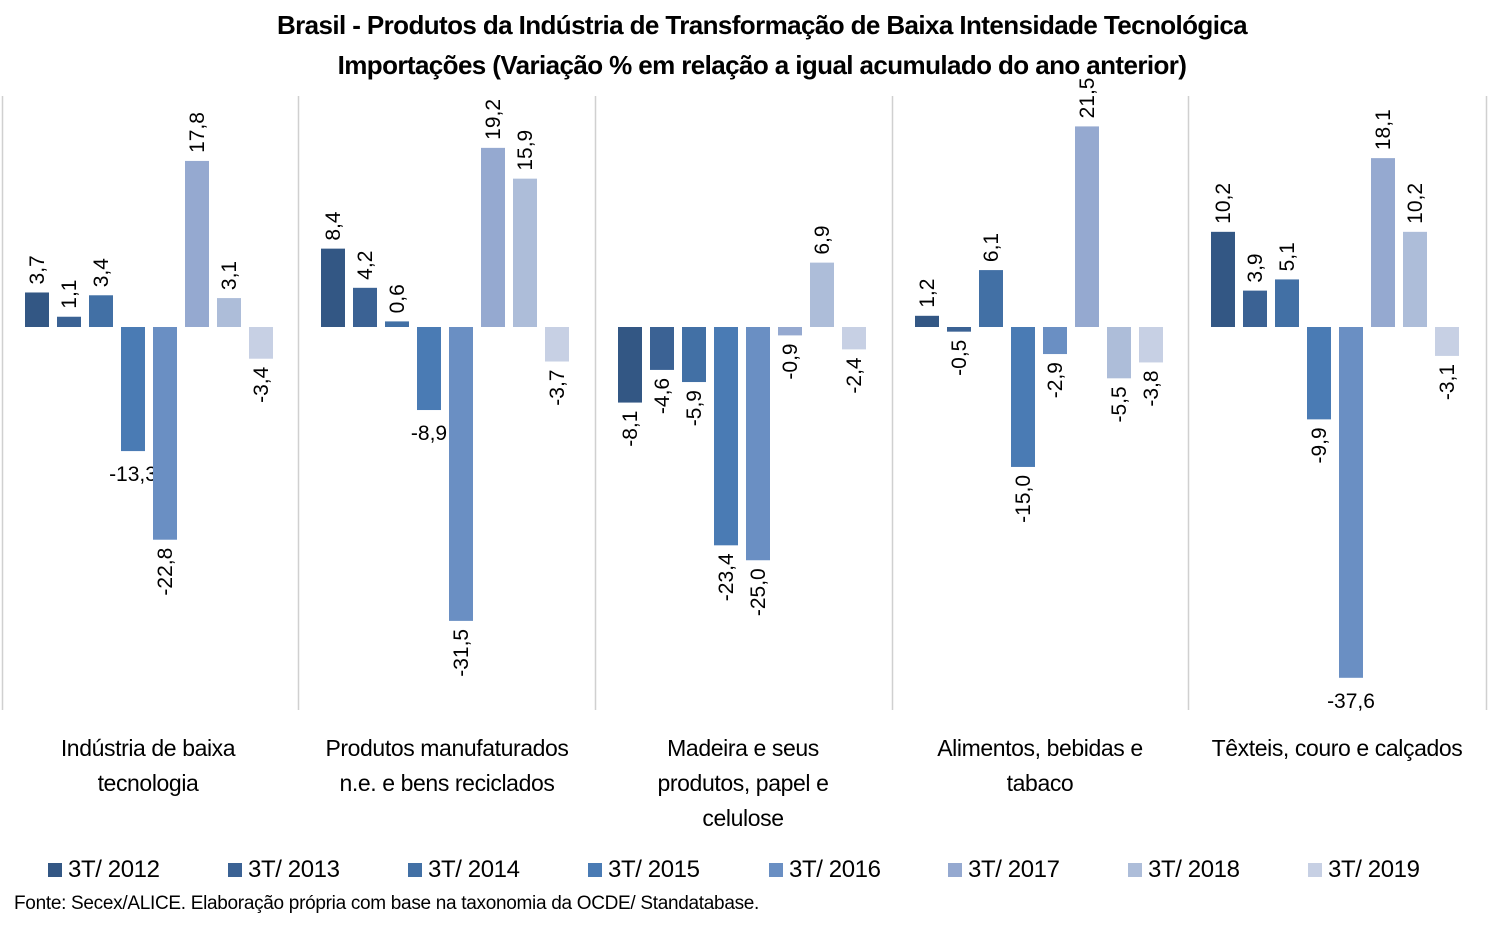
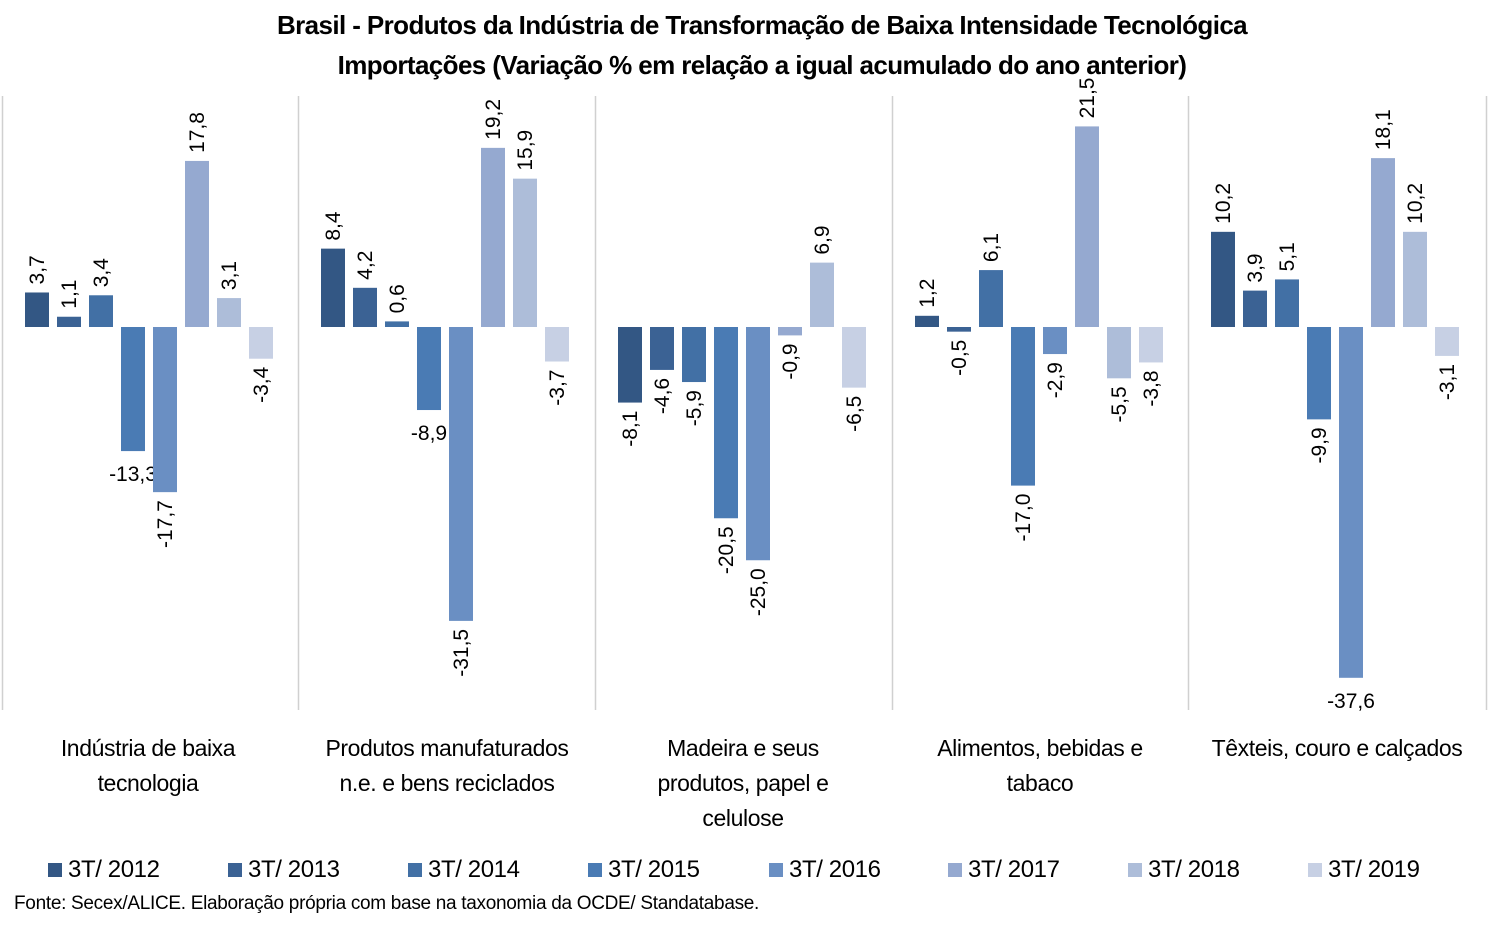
3T/ 2016/Indústria de baixa tecnologia: -22,8 -> -17,7
3T/ 2015/Madeira e seus produtos, papel e celulose: -23,4 -> -20,5
3T/ 2019/Madeira e seus produtos, papel e celulose: -2,4 -> -6,5
3T/ 2015/Alimentos, bebidas e tabaco: -15,0 -> -17,0
